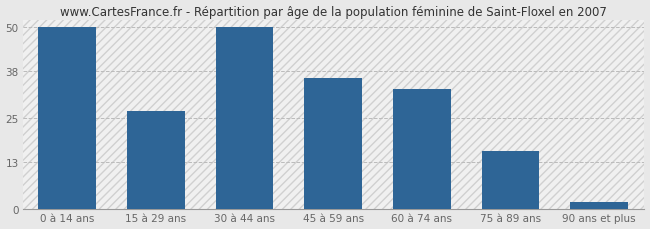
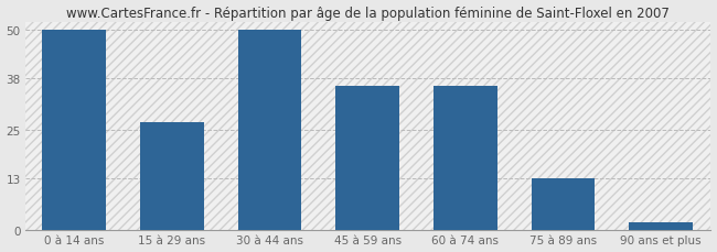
60 à 74 ans: 33 -> 36
75 à 89 ans: 16 -> 13
